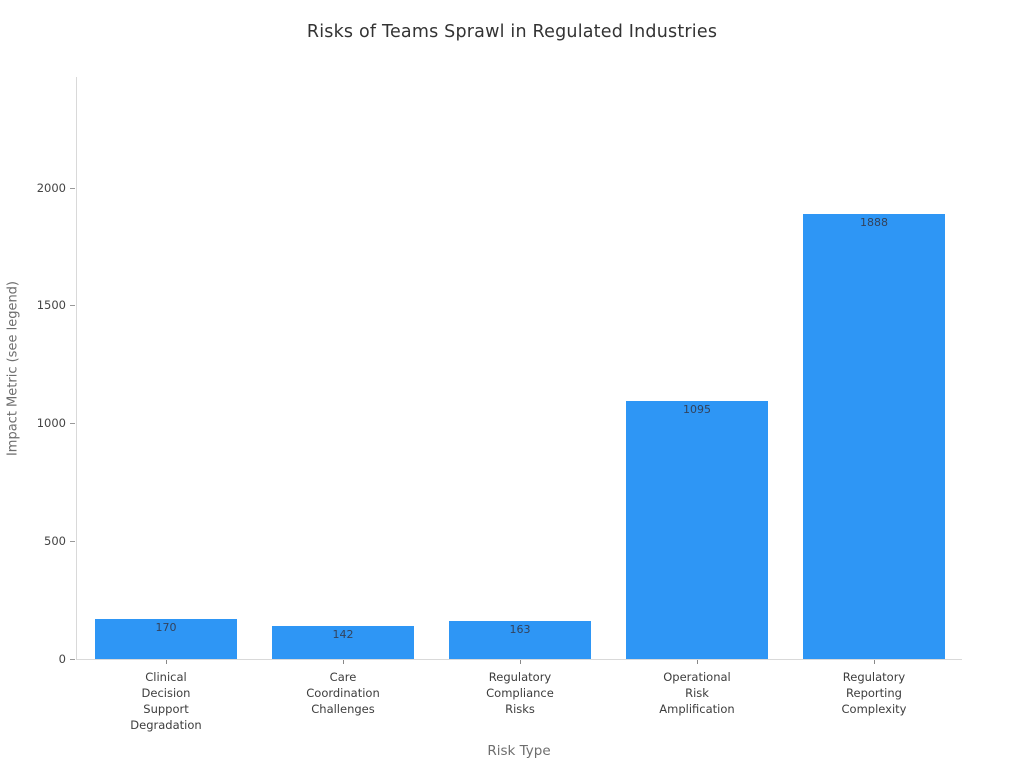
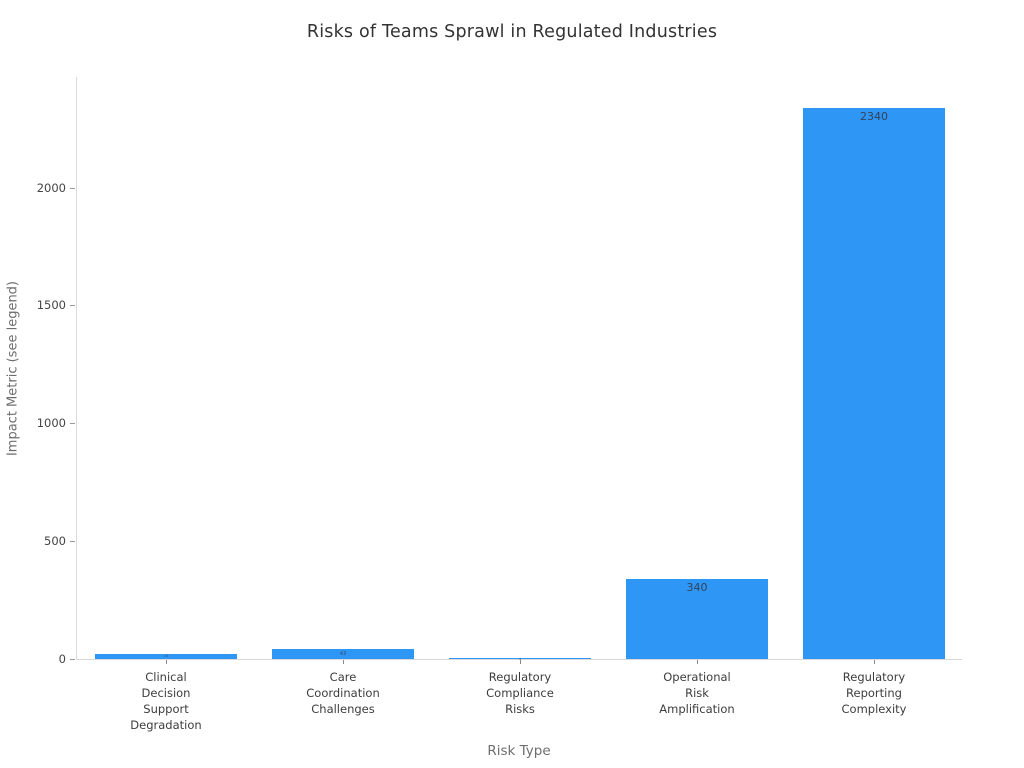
Clinical Decision Support Degradation: 170 -> 23
Care Coordination Challenges: 142 -> 43
Regulatory Compliance Risks: 163 -> 4
Operational Risk Amplification: 1095 -> 340
Regulatory Reporting Complexity: 1888 -> 2340
